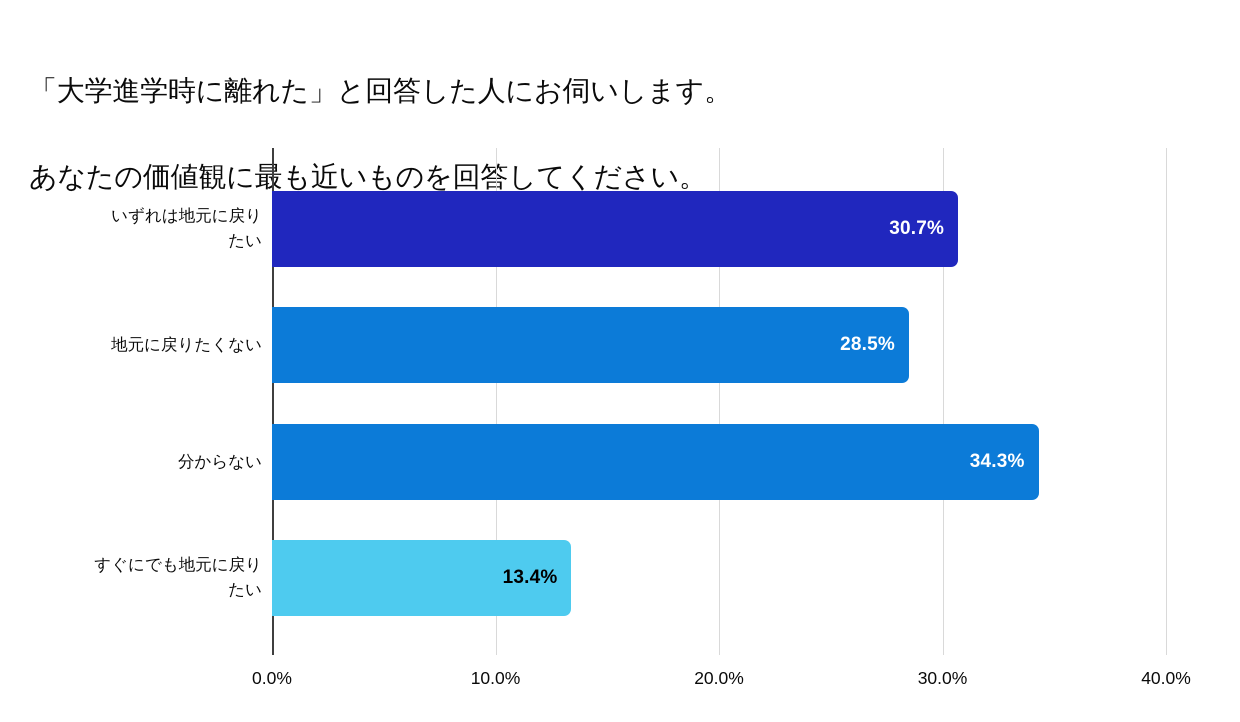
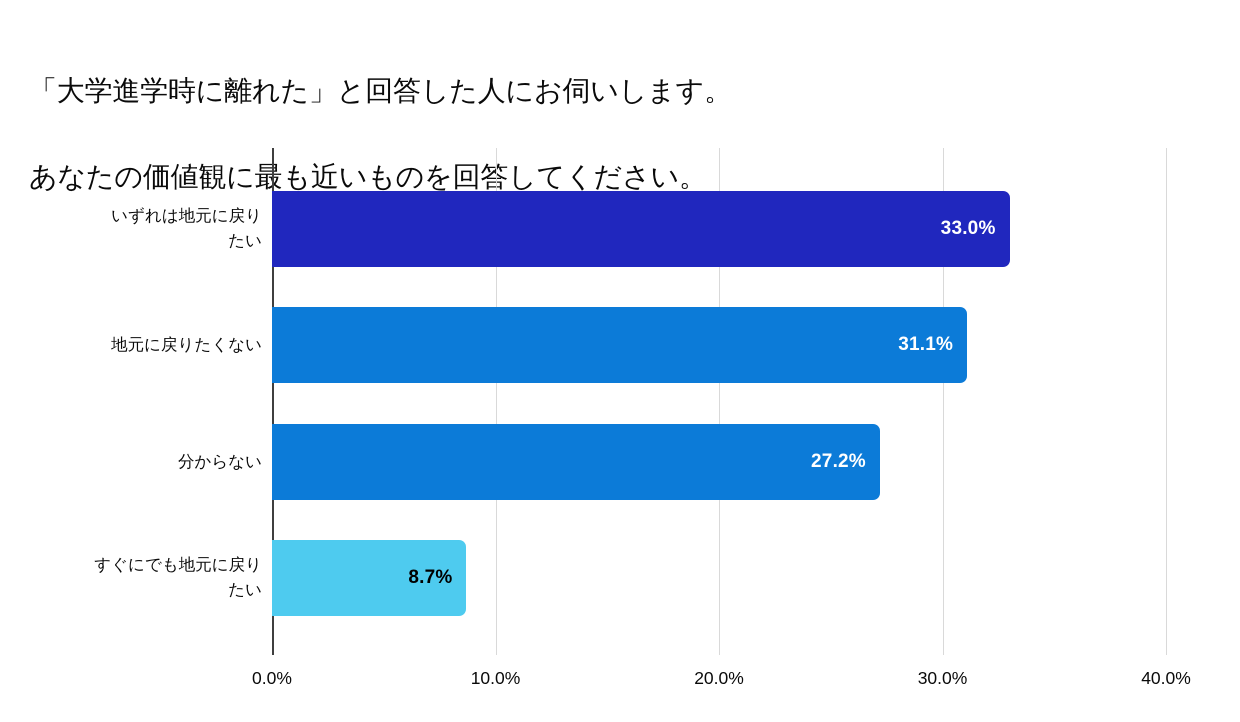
いずれは地元に戻りたい: 30.7% -> 33.0%
地元に戻りたくない: 28.5% -> 31.1%
分からない: 34.3% -> 27.2%
すぐにでも地元に戻りたい: 13.4% -> 8.7%
